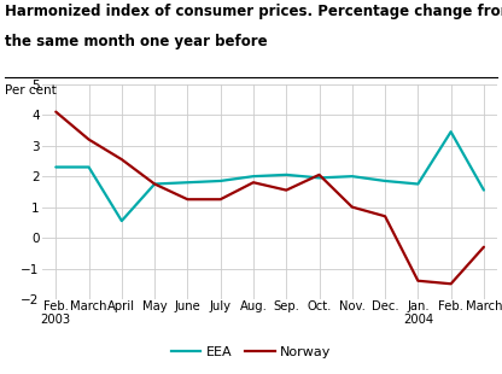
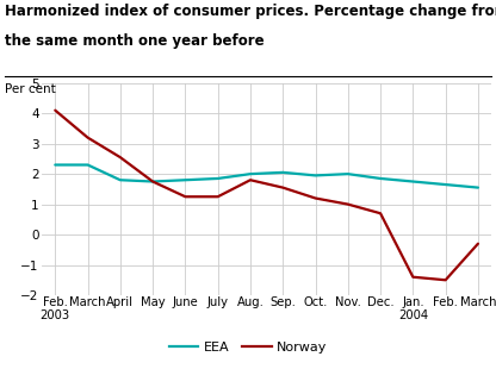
EEA/April: 0.55 -> 1.80
Norway/Oct.: 2.05 -> 1.20
EEA/Feb.: 3.45 -> 1.65
